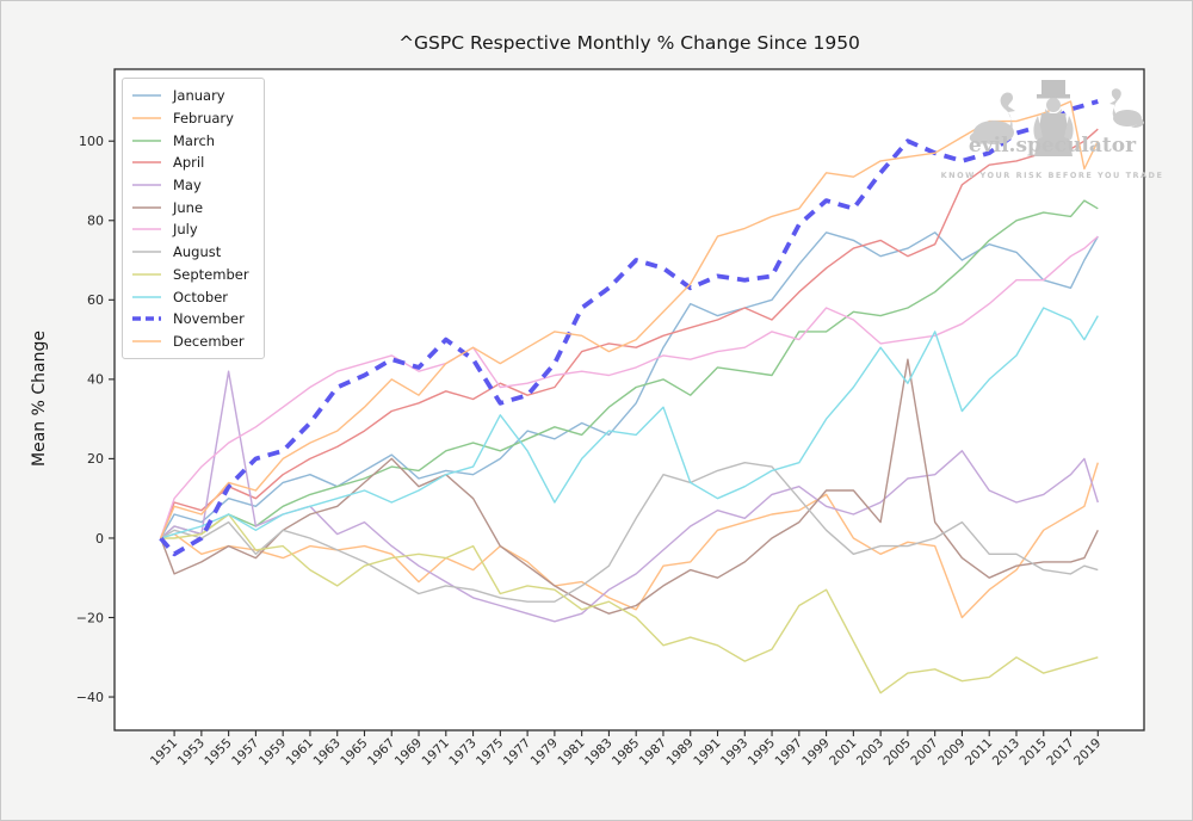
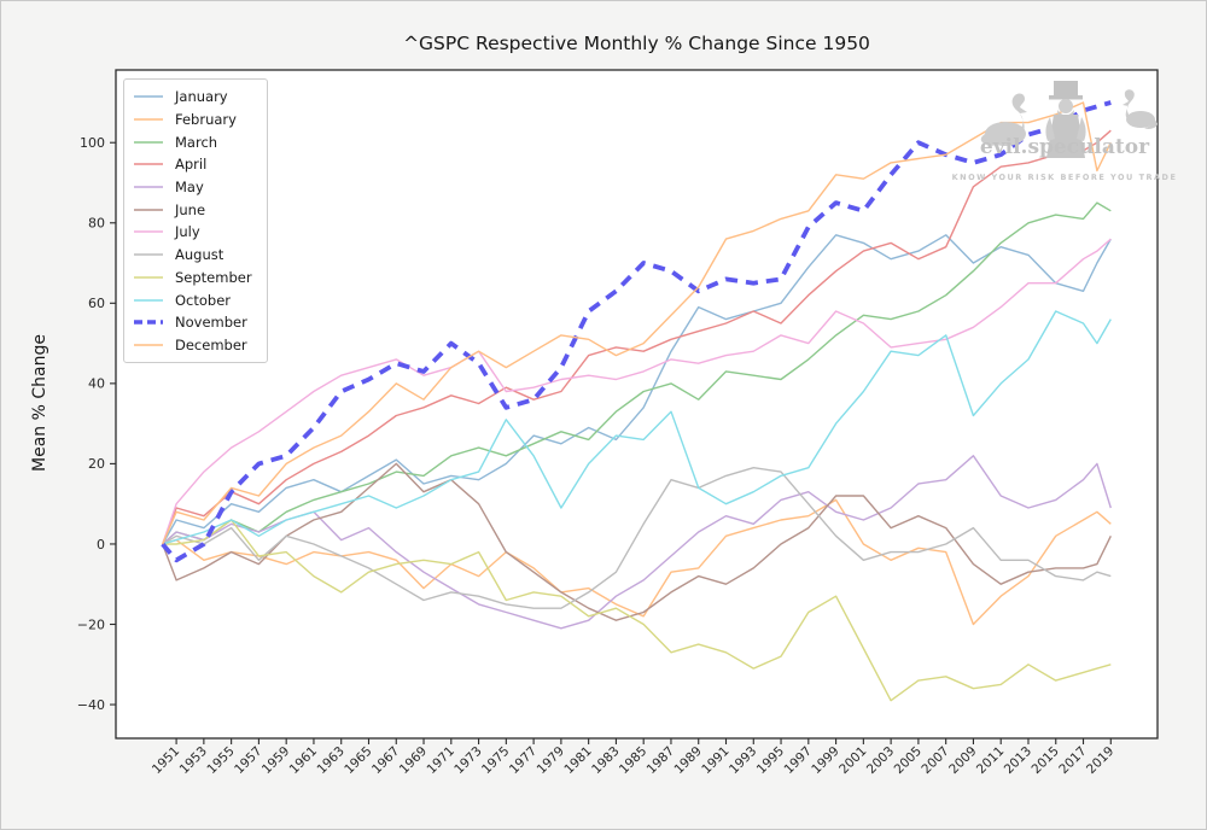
May/1955: 42 -> 5
March/1997: 52 -> 46
June/2005: 45 -> 7
October/2005: 39 -> 47
February/2019: 19 -> 5
